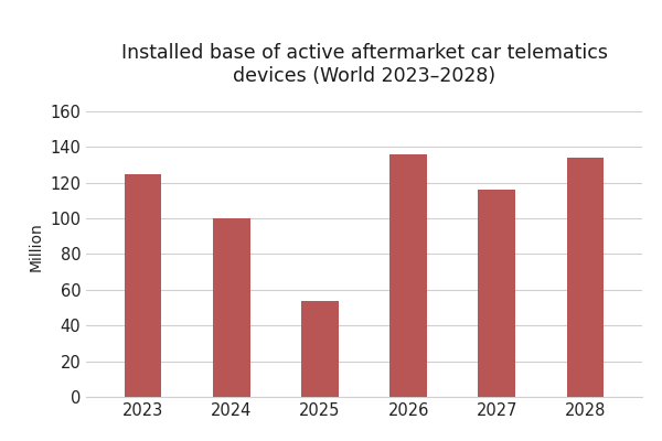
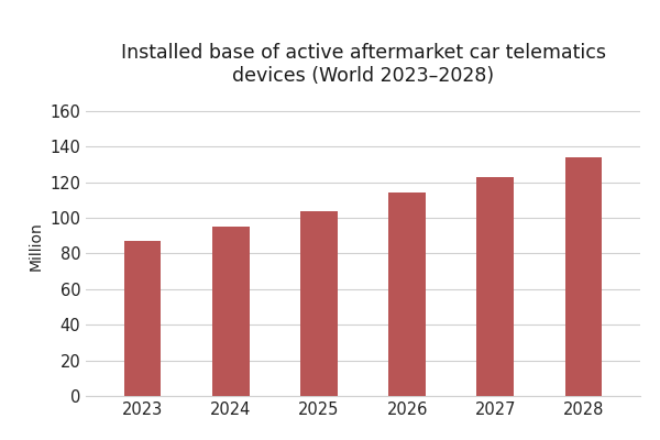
2023: 125 -> 87
2024: 100 -> 95
2025: 54 -> 104
2026: 136 -> 114
2027: 116 -> 123
